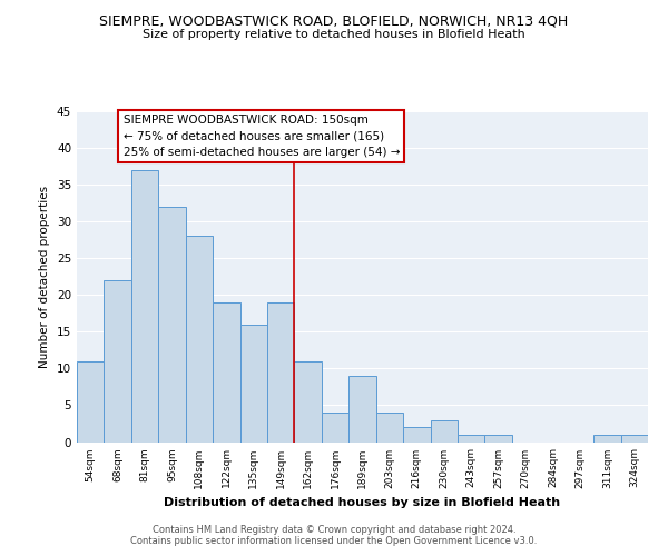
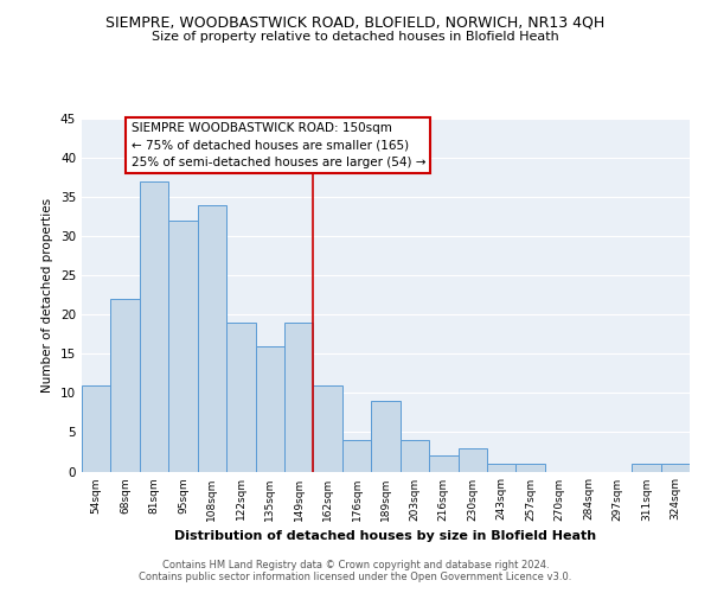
108sqm: 28 -> 34
